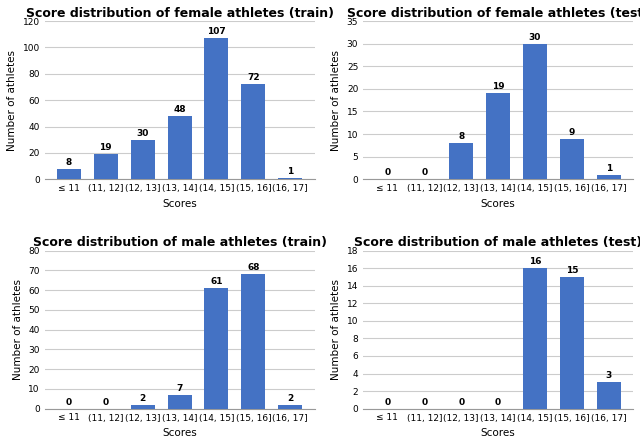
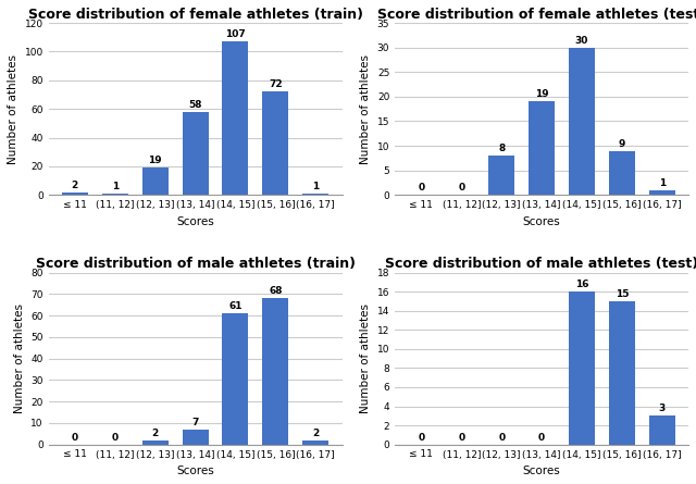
Score distribution of female athletes (train)/≤ 11: 8 -> 2
Score distribution of female athletes (train)/(11, 12]: 19 -> 1
Score distribution of female athletes (train)/(12, 13]: 30 -> 19
Score distribution of female athletes (train)/(13, 14]: 48 -> 58
